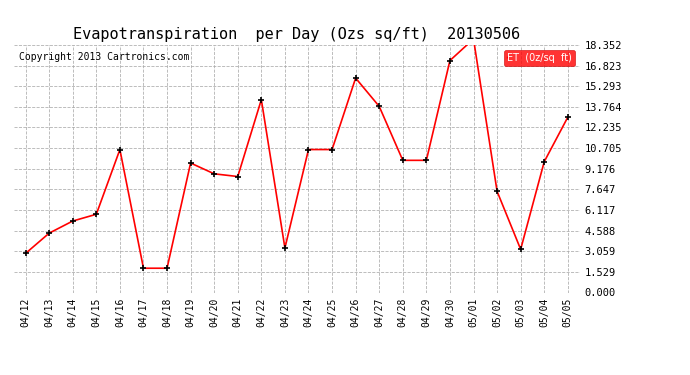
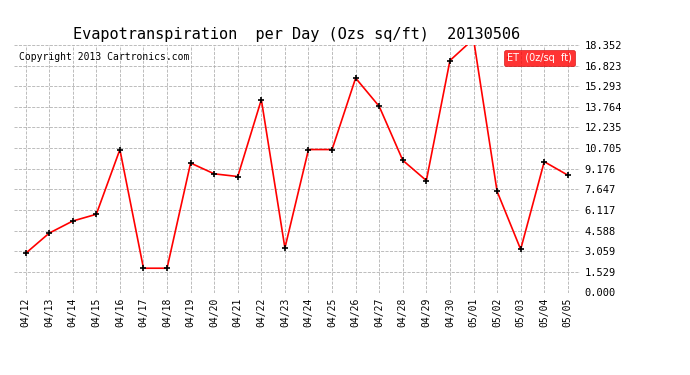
04/29: 9.8 -> 8.3
05/05: 13.0 -> 8.7
